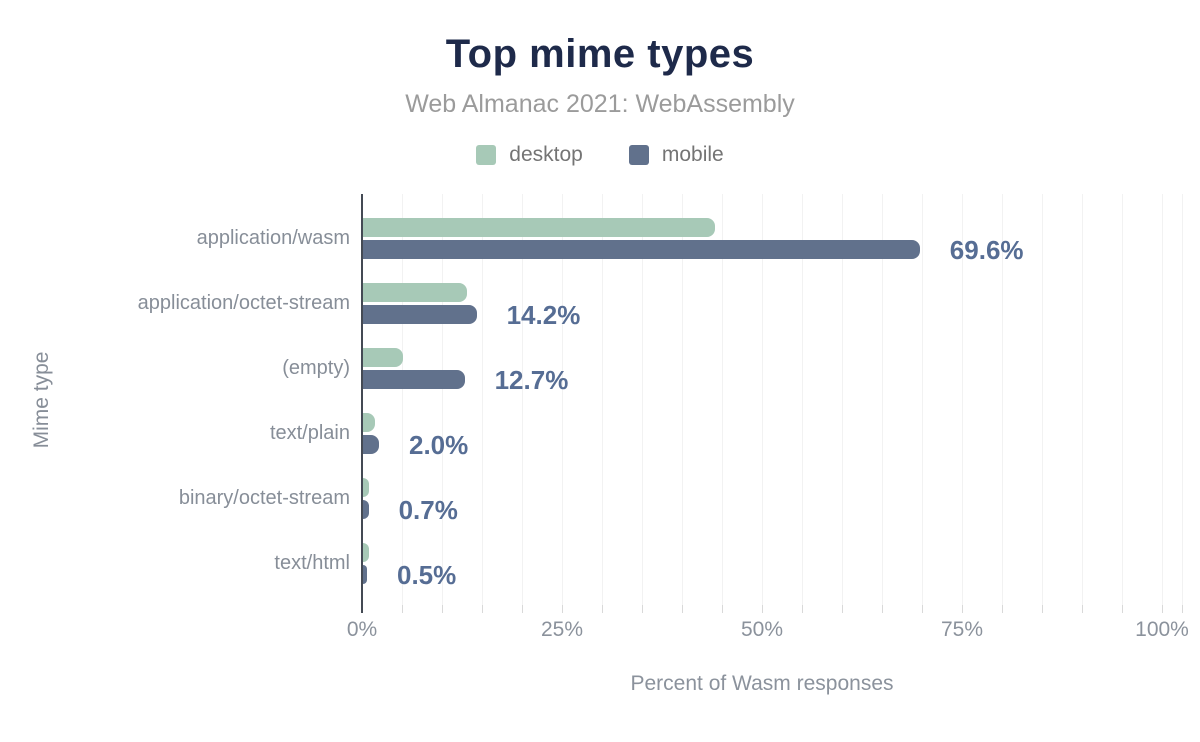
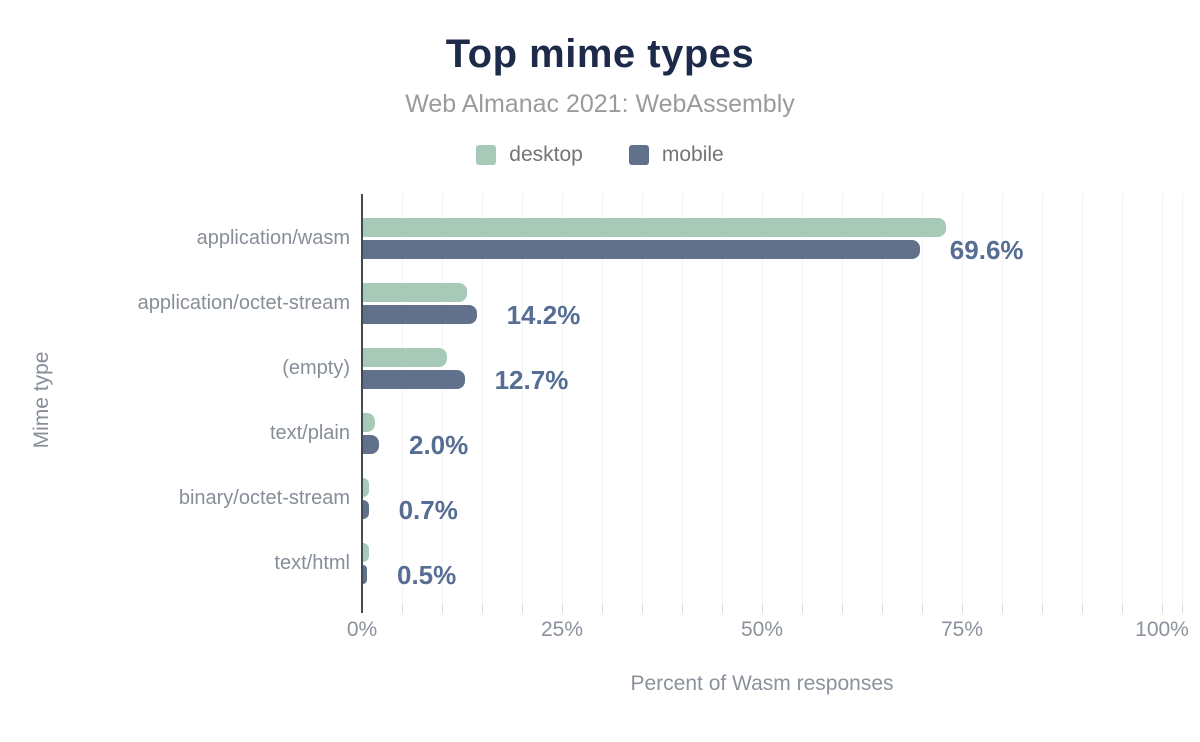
desktop/application/wasm: 44% -> 73%
desktop/(empty): 5% -> 10%
